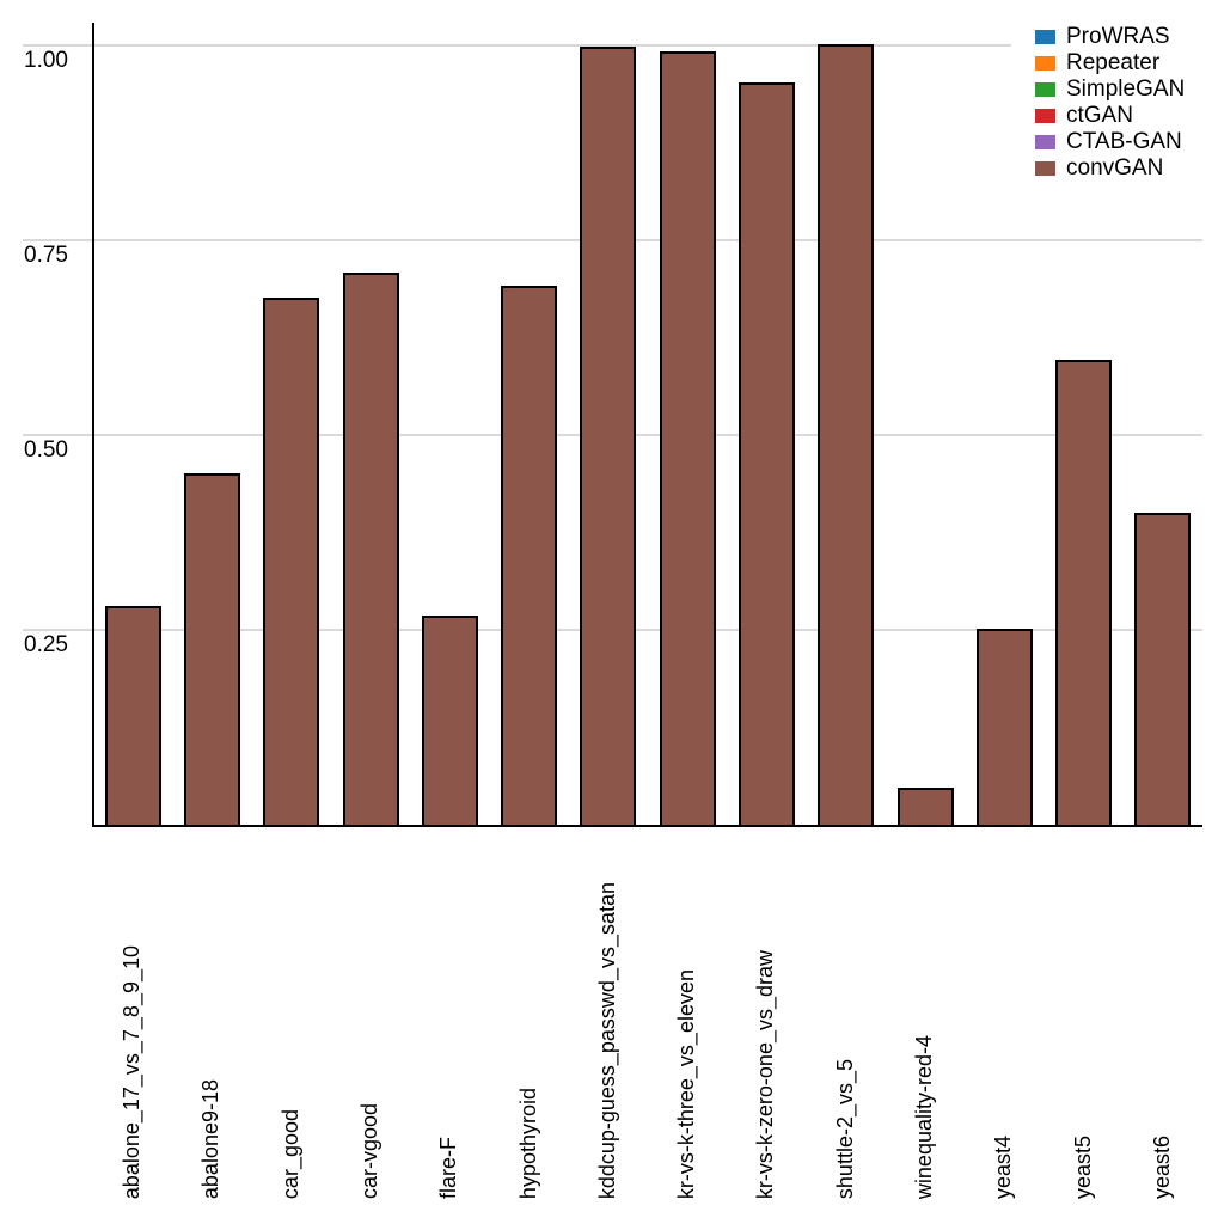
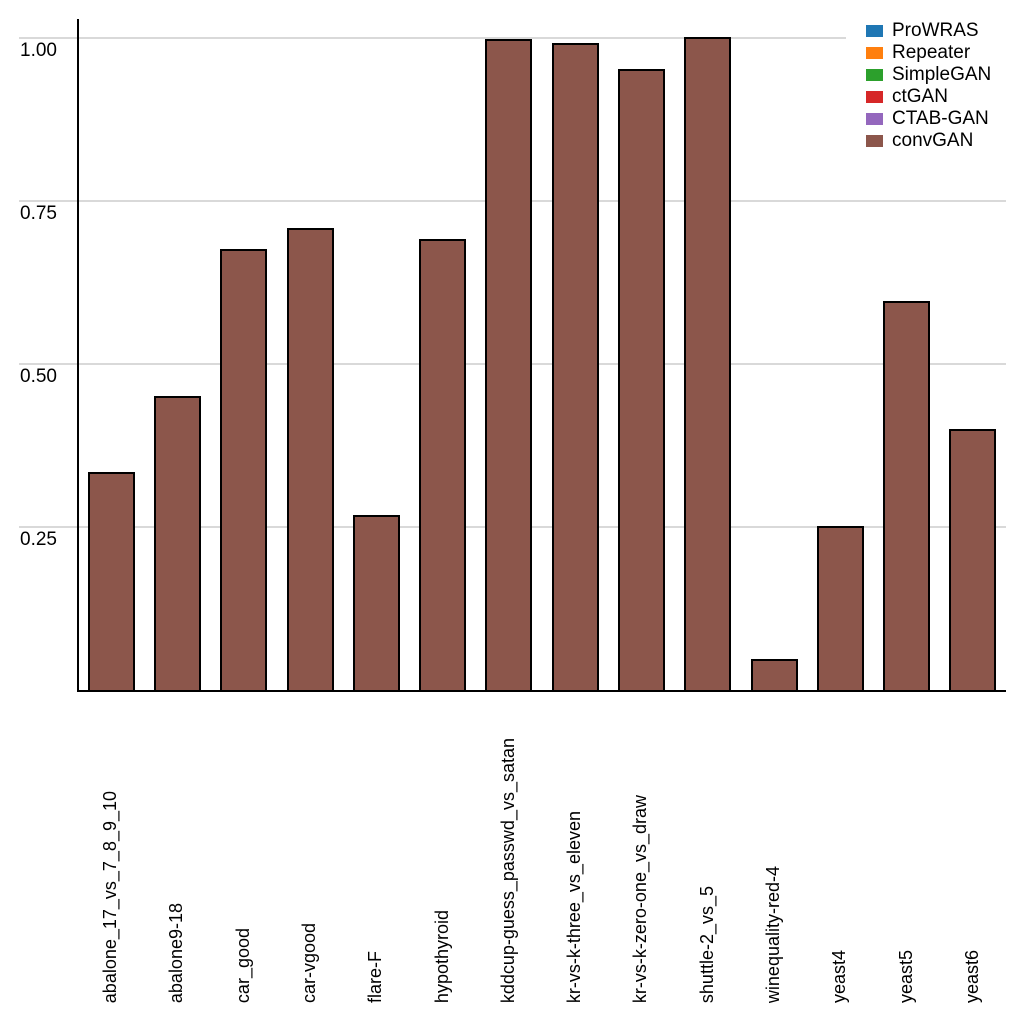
abalone_17_vs_7_8_9_10: 0.28 -> 0.34
